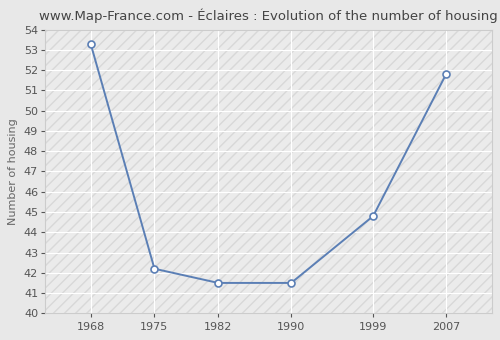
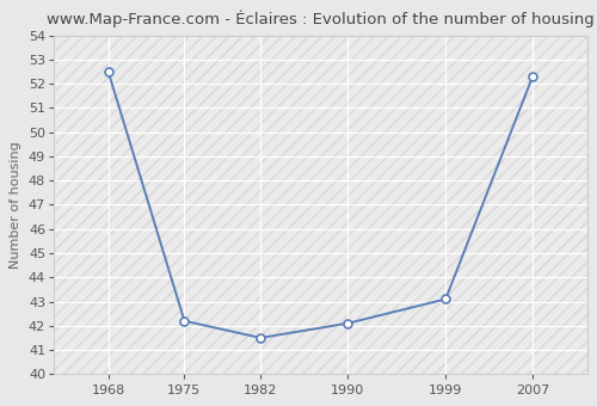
1968: 53.3 -> 52.5
1990: 41.5 -> 42.1
1999: 44.8 -> 43.1
2007: 51.8 -> 52.3
